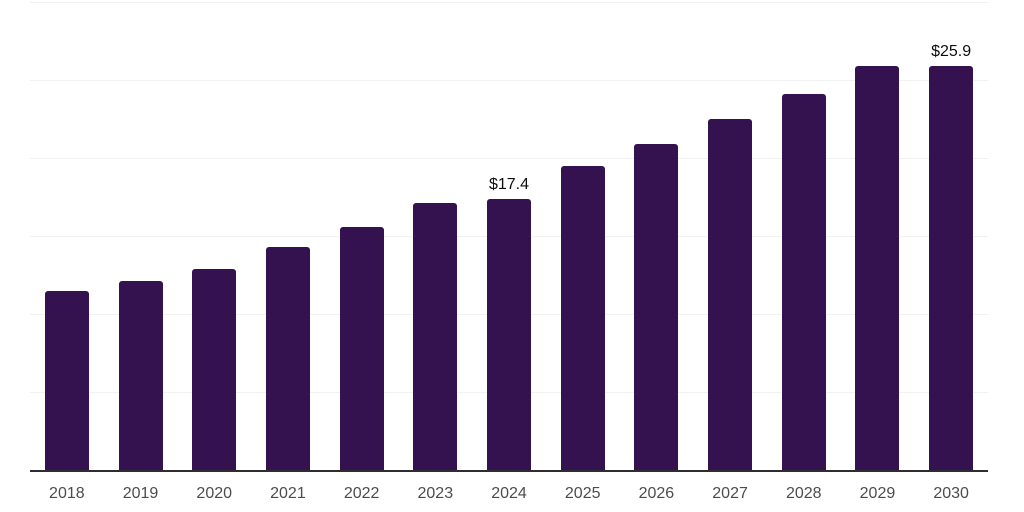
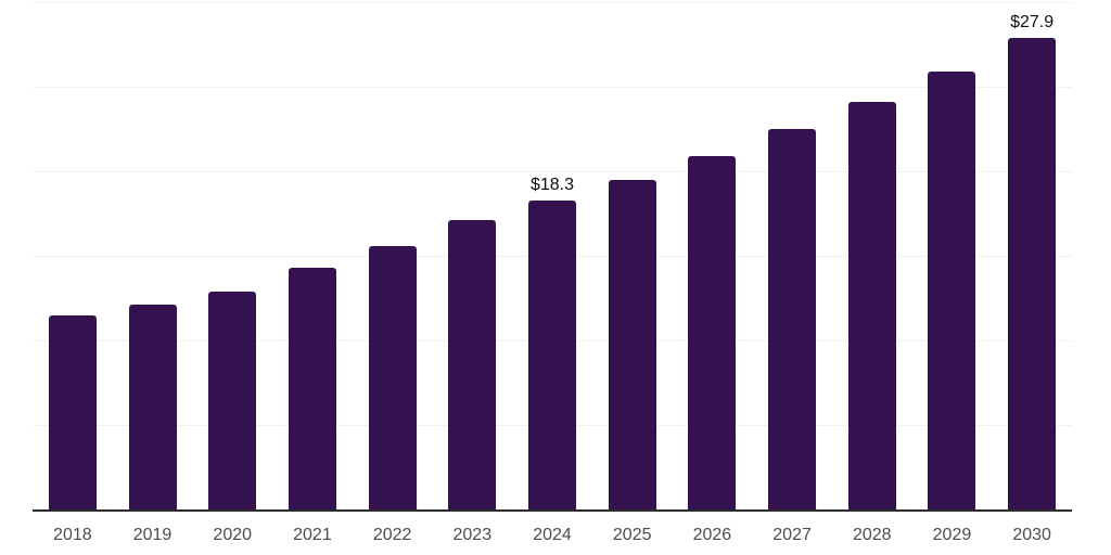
2024: $17.4 -> $18.3
2030: $25.9 -> $27.9
